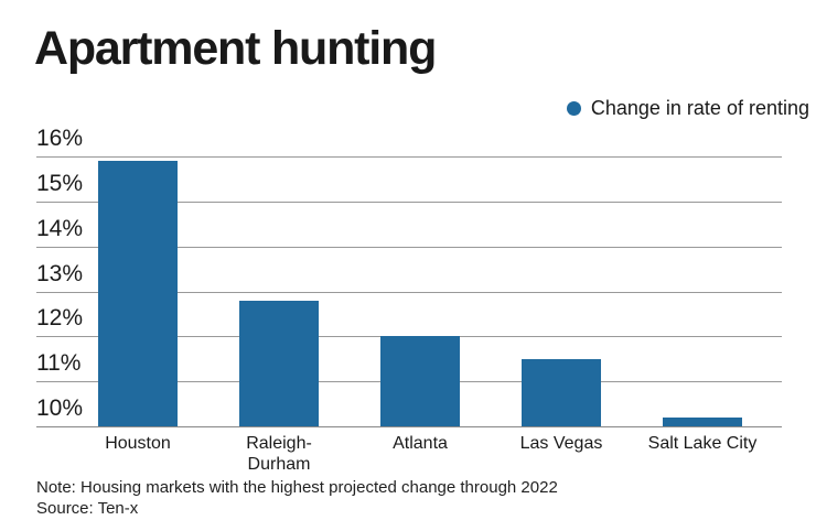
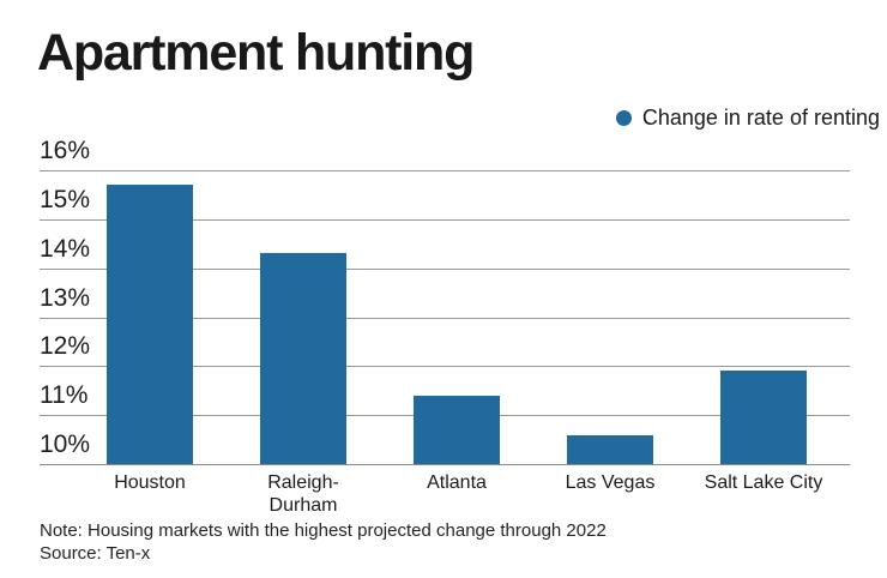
Houston: 15.9% -> 15.7%
Raleigh-Durham: 12.8% -> 14.3%
Atlanta: 12.0% -> 11.4%
Las Vegas: 11.5% -> 10.6%
Salt Lake City: 10.2% -> 11.9%
